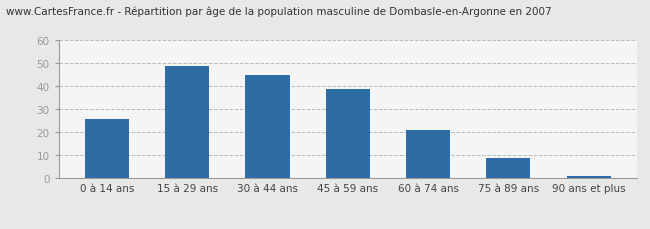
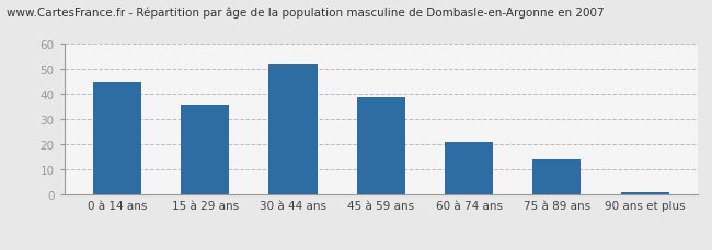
0 à 14 ans: 26 -> 45
15 à 29 ans: 49 -> 36
30 à 44 ans: 45 -> 52
75 à 89 ans: 9 -> 14
